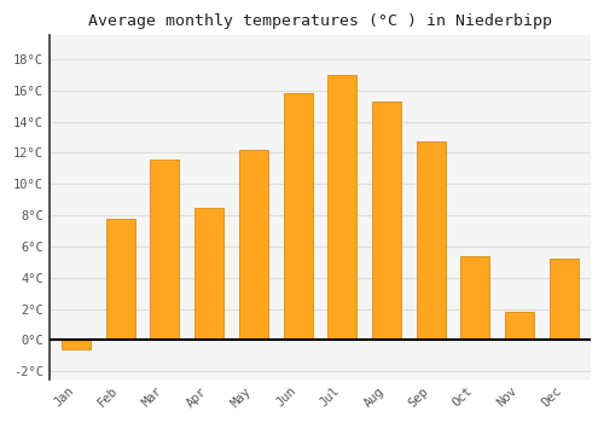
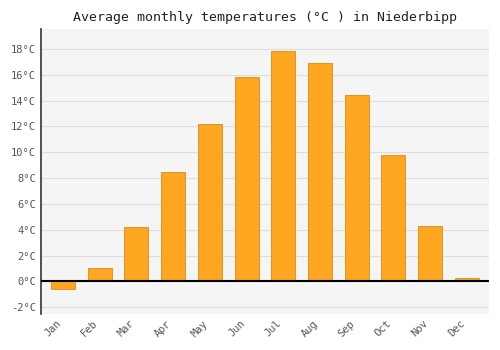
Feb: 7.8°C -> 1.0°C
Mar: 11.6°C -> 4.2°C
Jul: 17.0°C -> 17.8°C
Aug: 15.3°C -> 16.9°C
Sep: 12.7°C -> 14.4°C
Oct: 5.4°C -> 9.8°C
Nov: 1.8°C -> 4.3°C
Dec: 5.2°C -> 0.3°C
